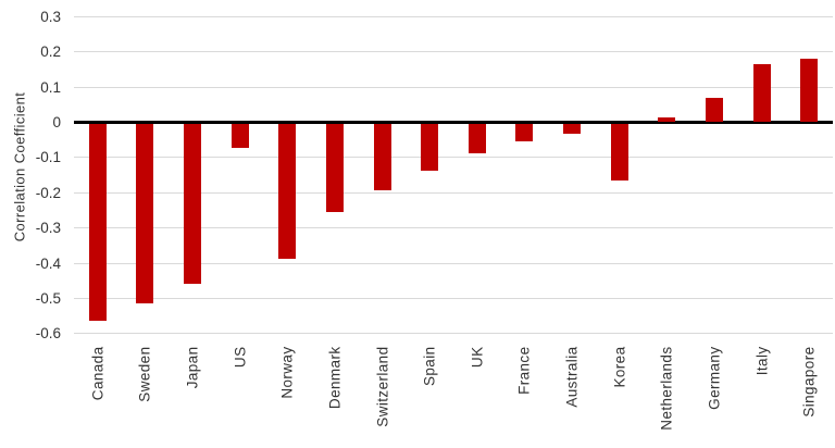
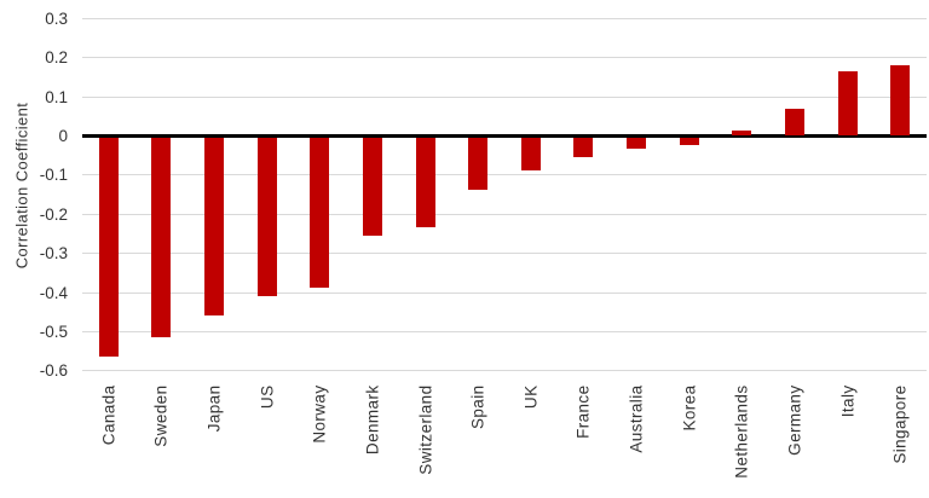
US: -0.07 -> -0.41
Switzerland: -0.19 -> -0.23
Korea: -0.16 -> -0.02
